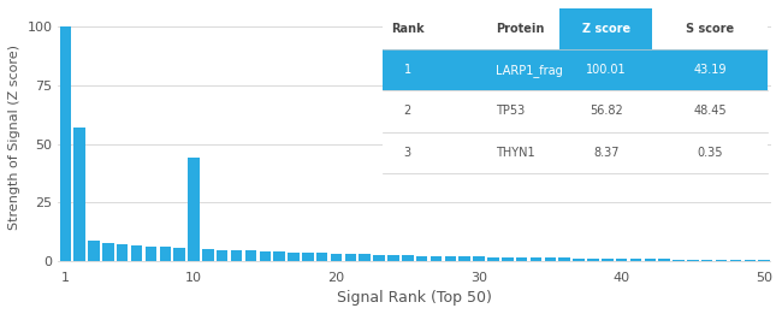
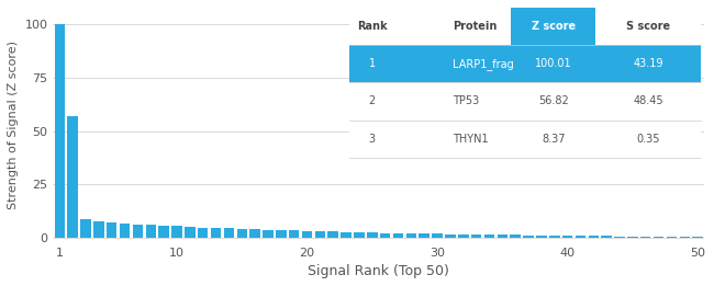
10: 44 -> 5
